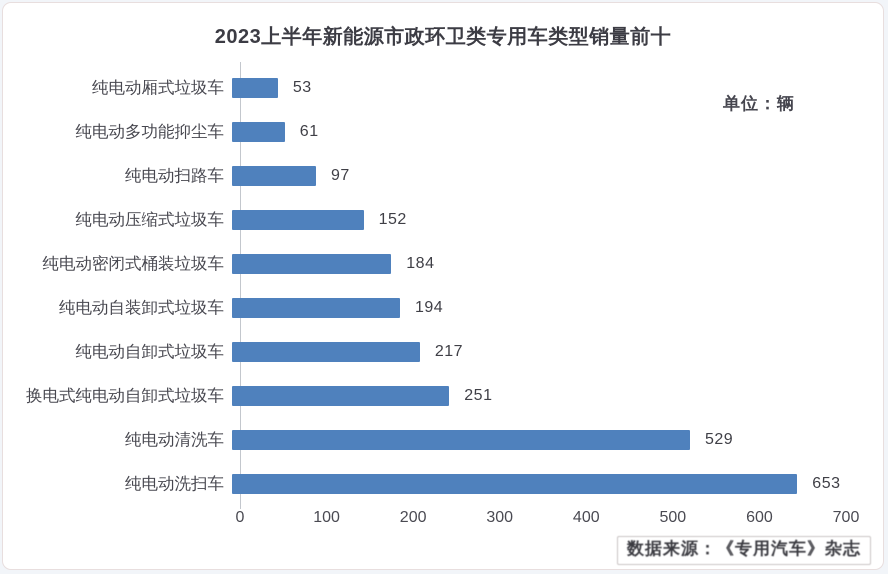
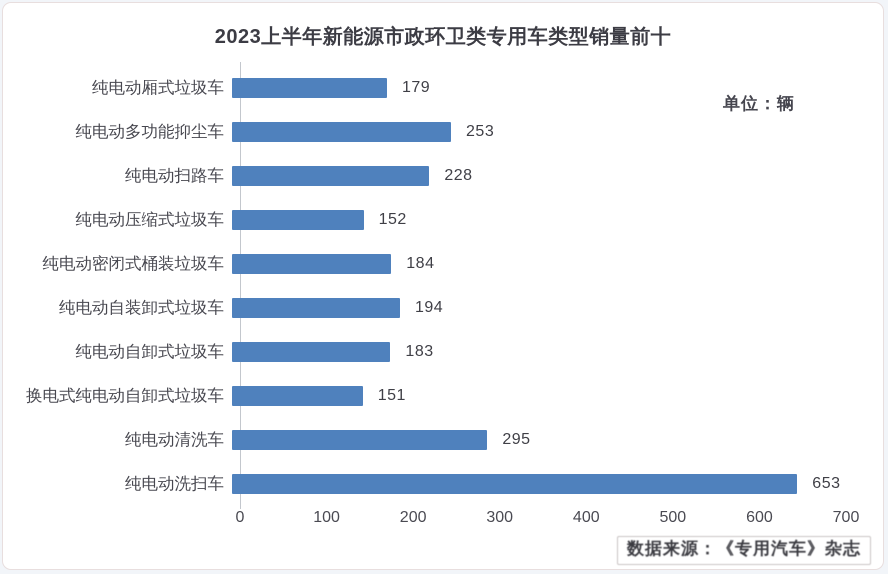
纯电动厢式垃圾车: 53 -> 179
纯电动多功能抑尘车: 61 -> 253
纯电动扫路车: 97 -> 228
纯电动自卸式垃圾车: 217 -> 183
换电式纯电动自卸式垃圾车: 251 -> 151
纯电动清洗车: 529 -> 295
